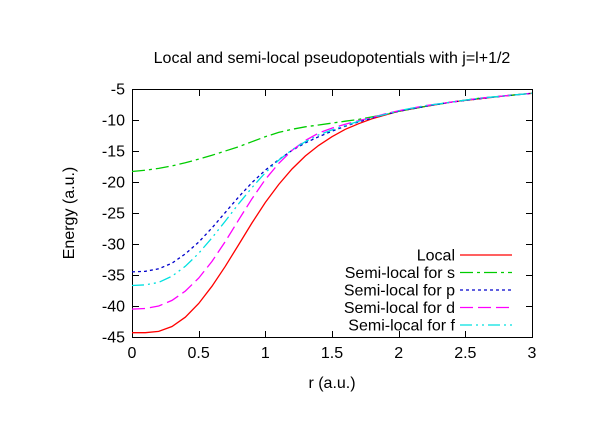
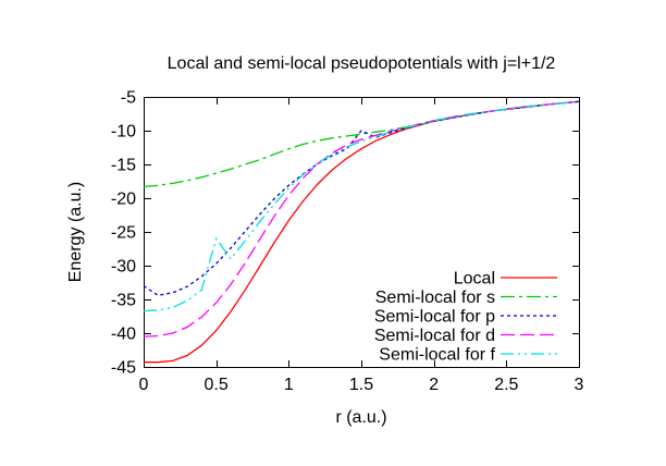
Semi-local for p/0: -34 -> -33
Semi-local for f/0.5: -32 -> -26
Semi-local for p/1.5: -12 -> -10
